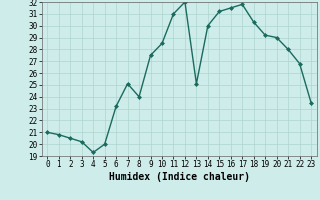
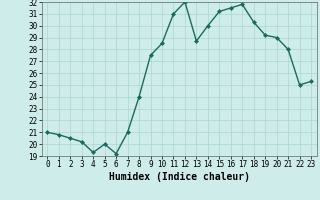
6: 23.2 -> 19.2
7: 25.1 -> 21.0
13: 25.1 -> 28.7
22: 26.8 -> 25.0
23: 23.5 -> 25.3
